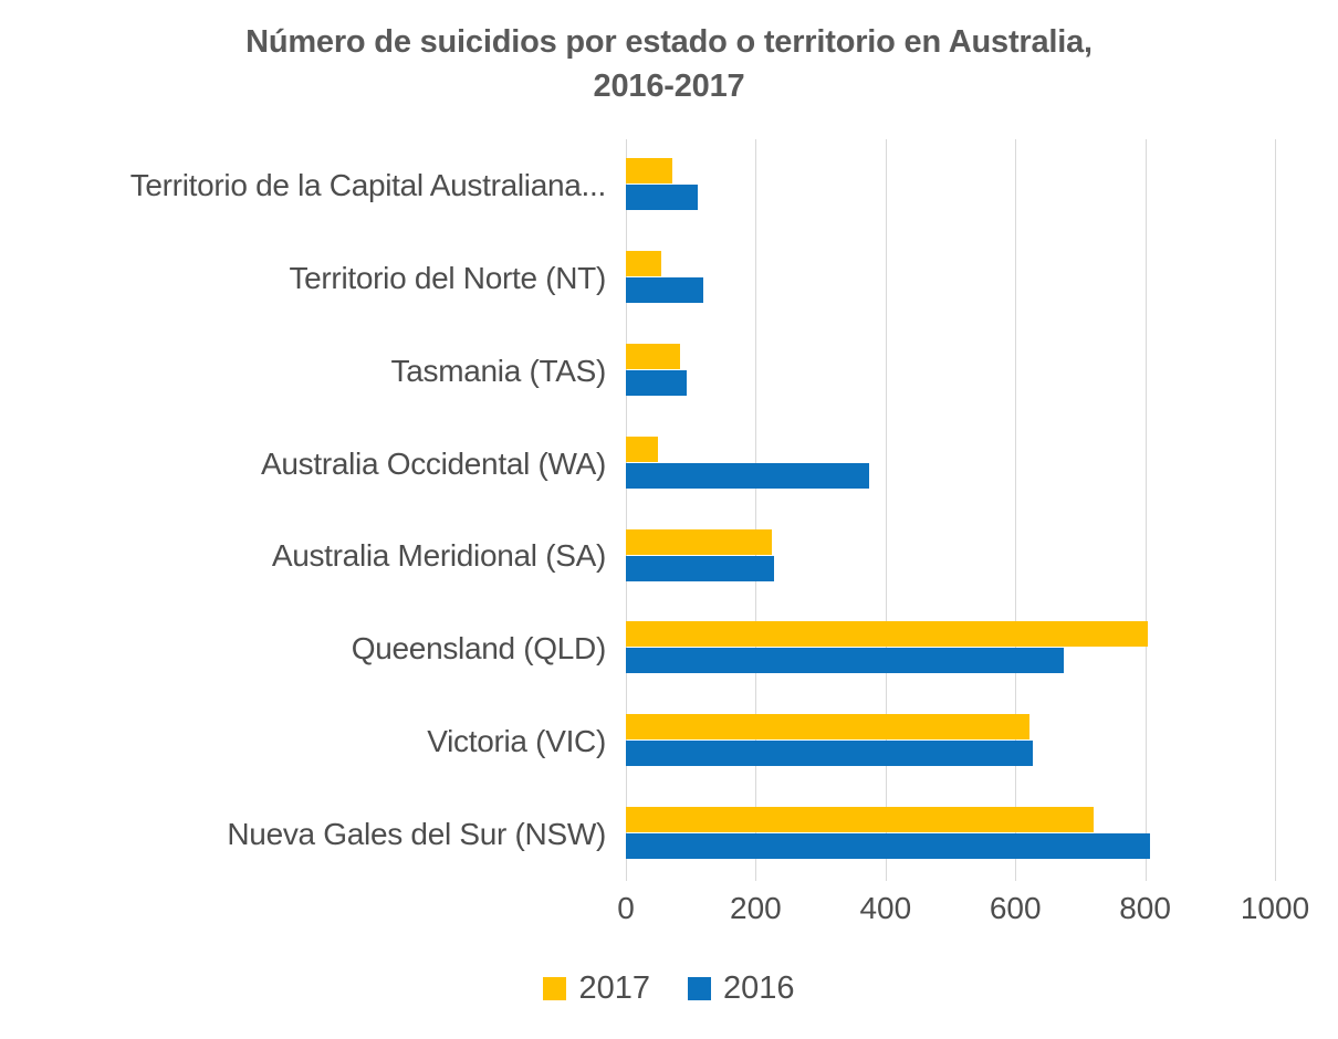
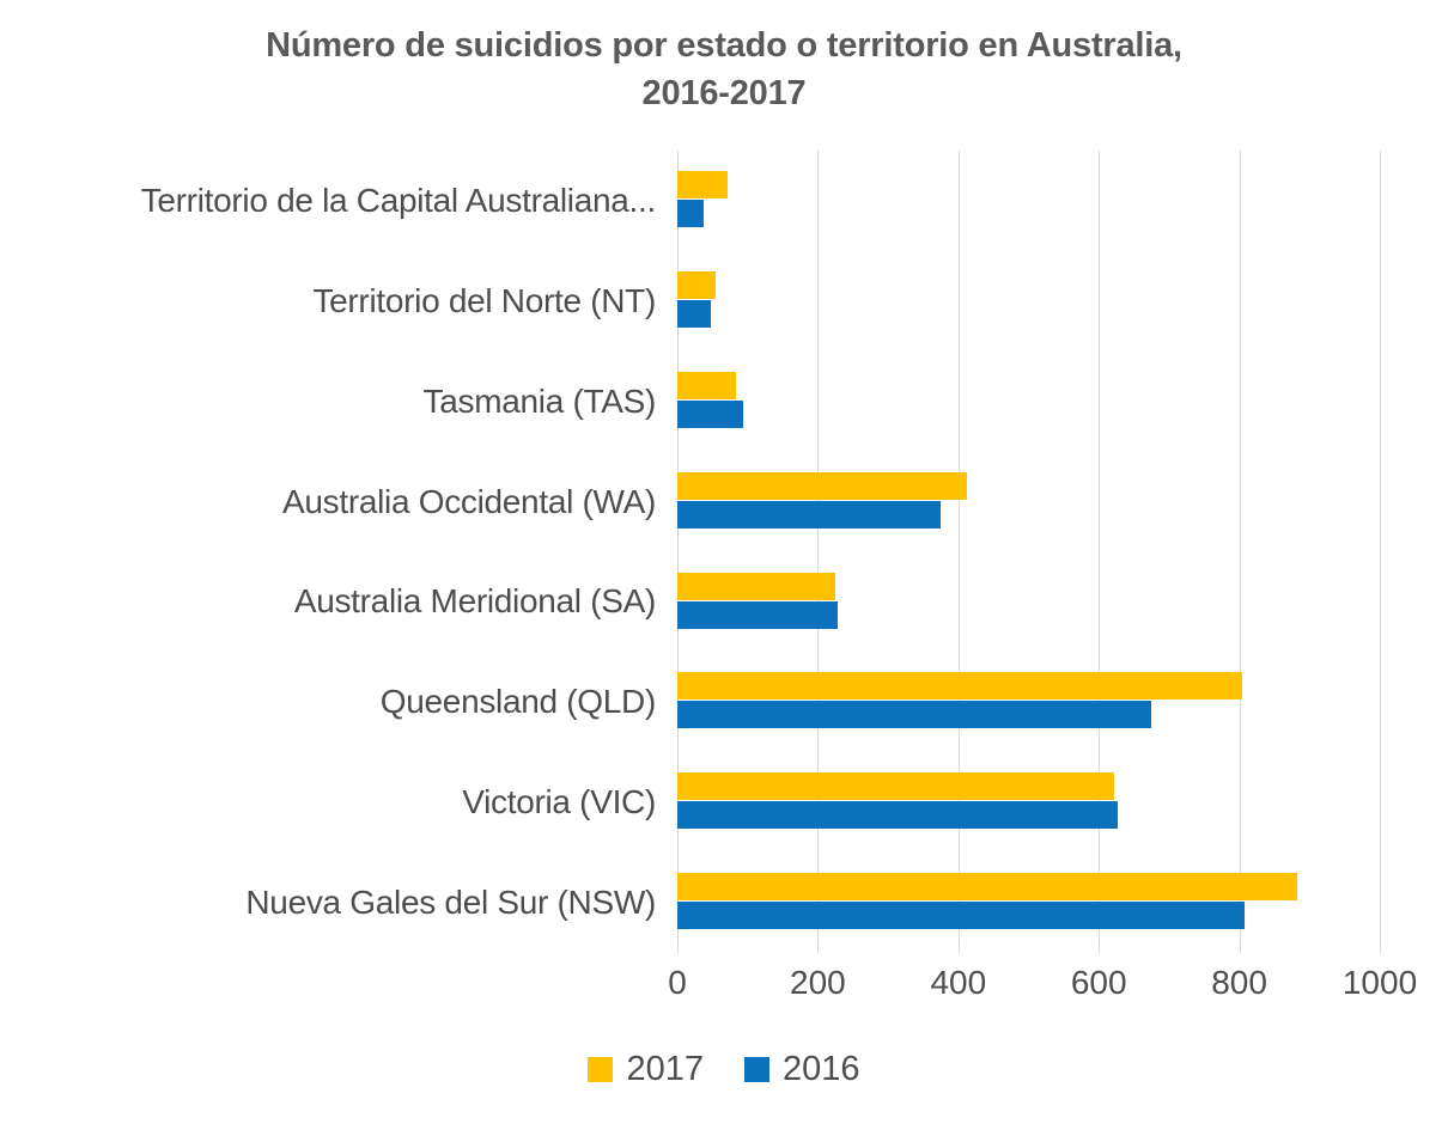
2017/Nueva Gales del Sur (NSW): 720 -> 880
2017/Australia Occidental (WA): 50 -> 410
2016/Territorio del Norte (NT): 120 -> 50
2016/Territorio de la Capital Australiana...: 110 -> 40
